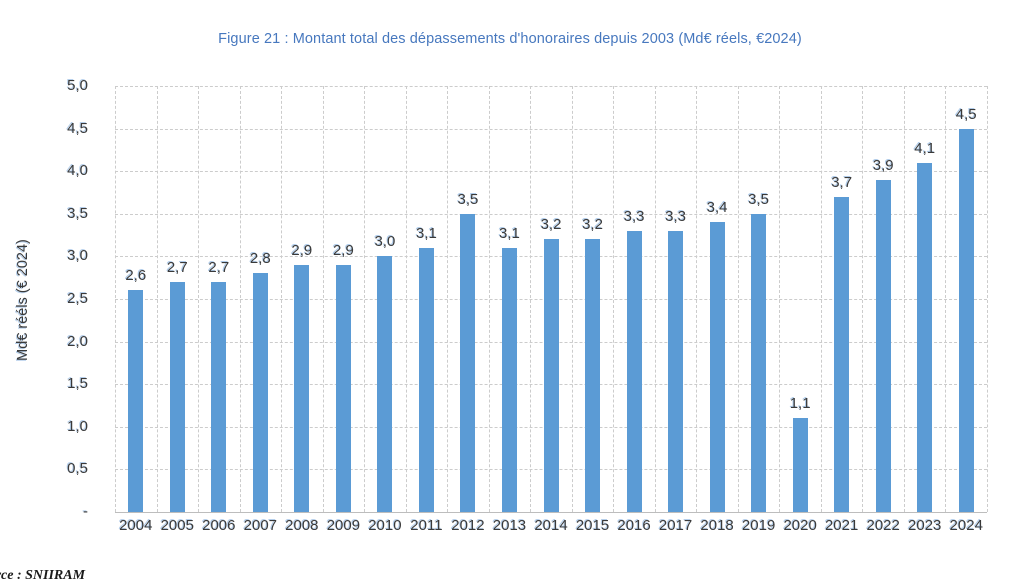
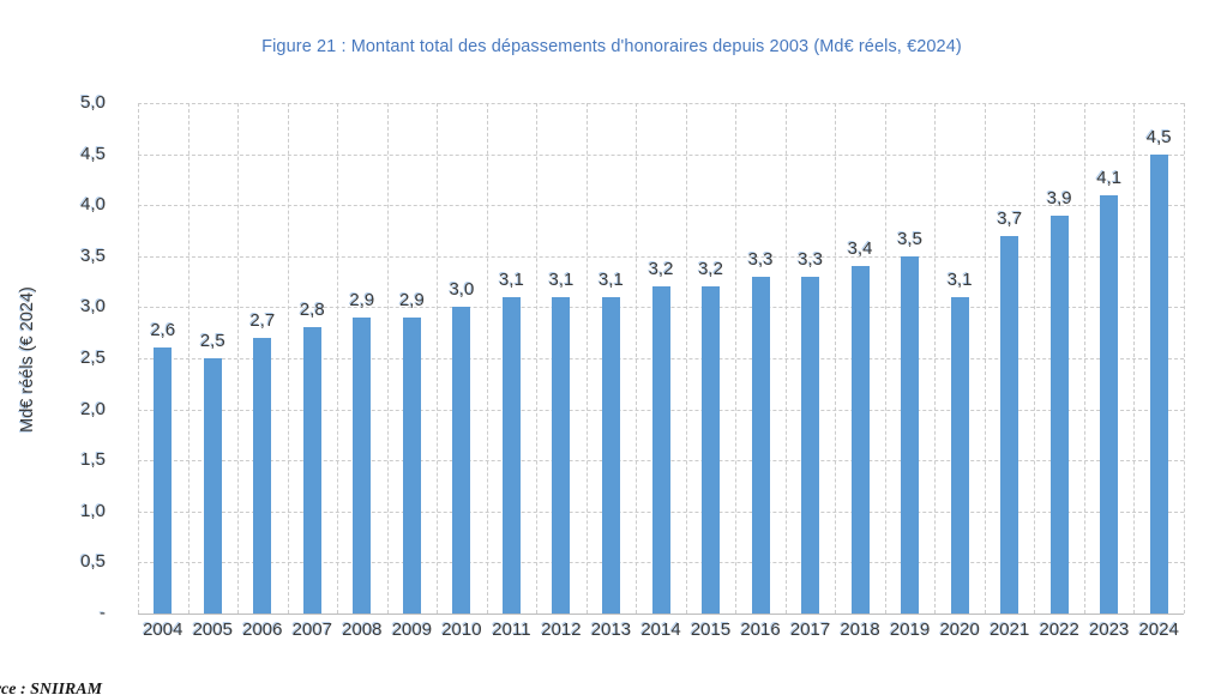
2005: 2,7 -> 2,5
2012: 3,5 -> 3,1
2020: 1,1 -> 3,1
